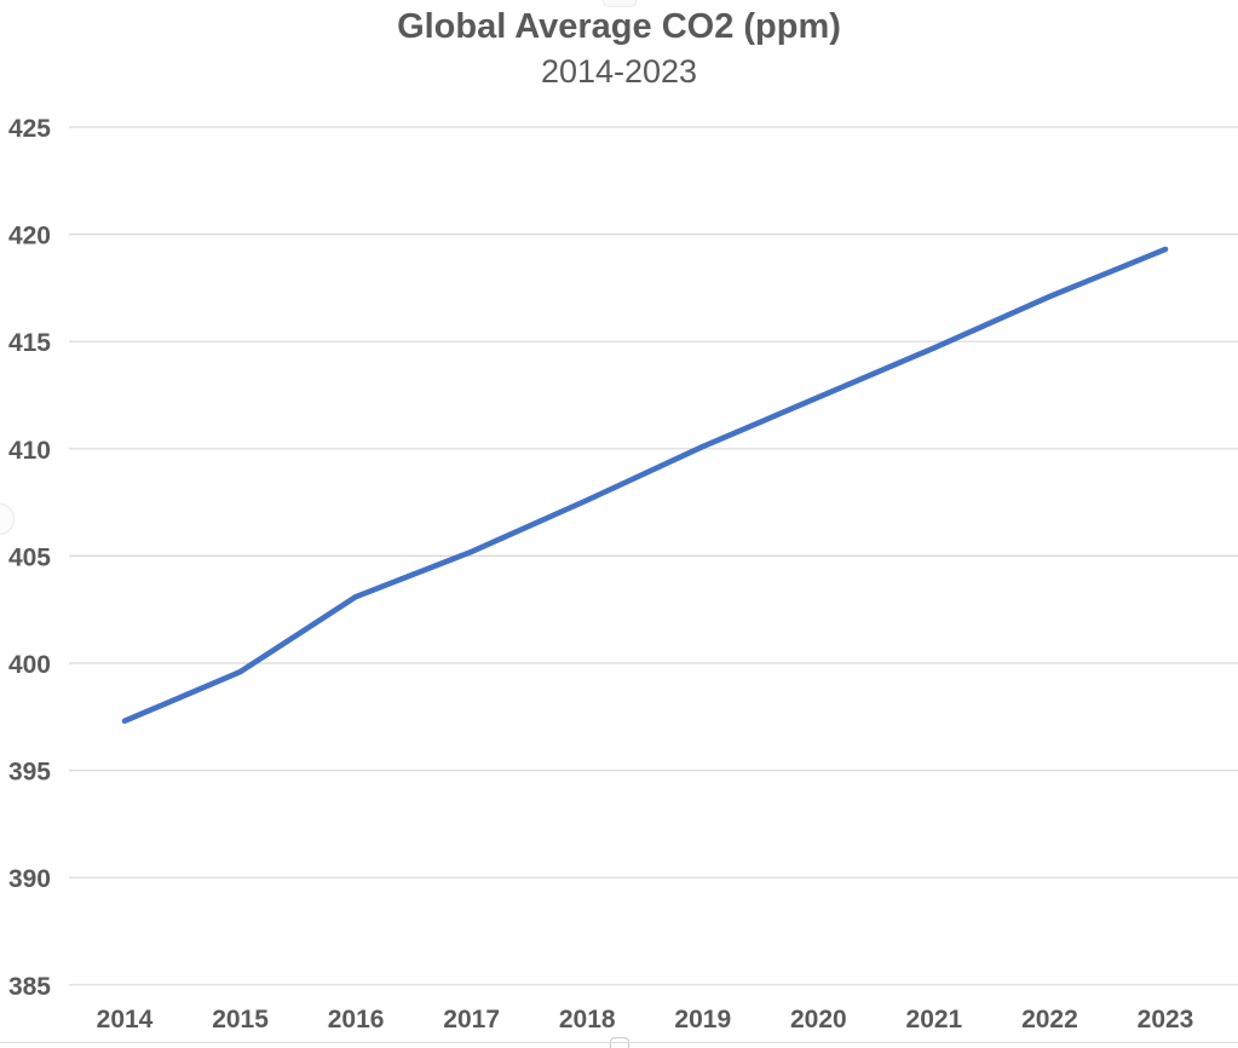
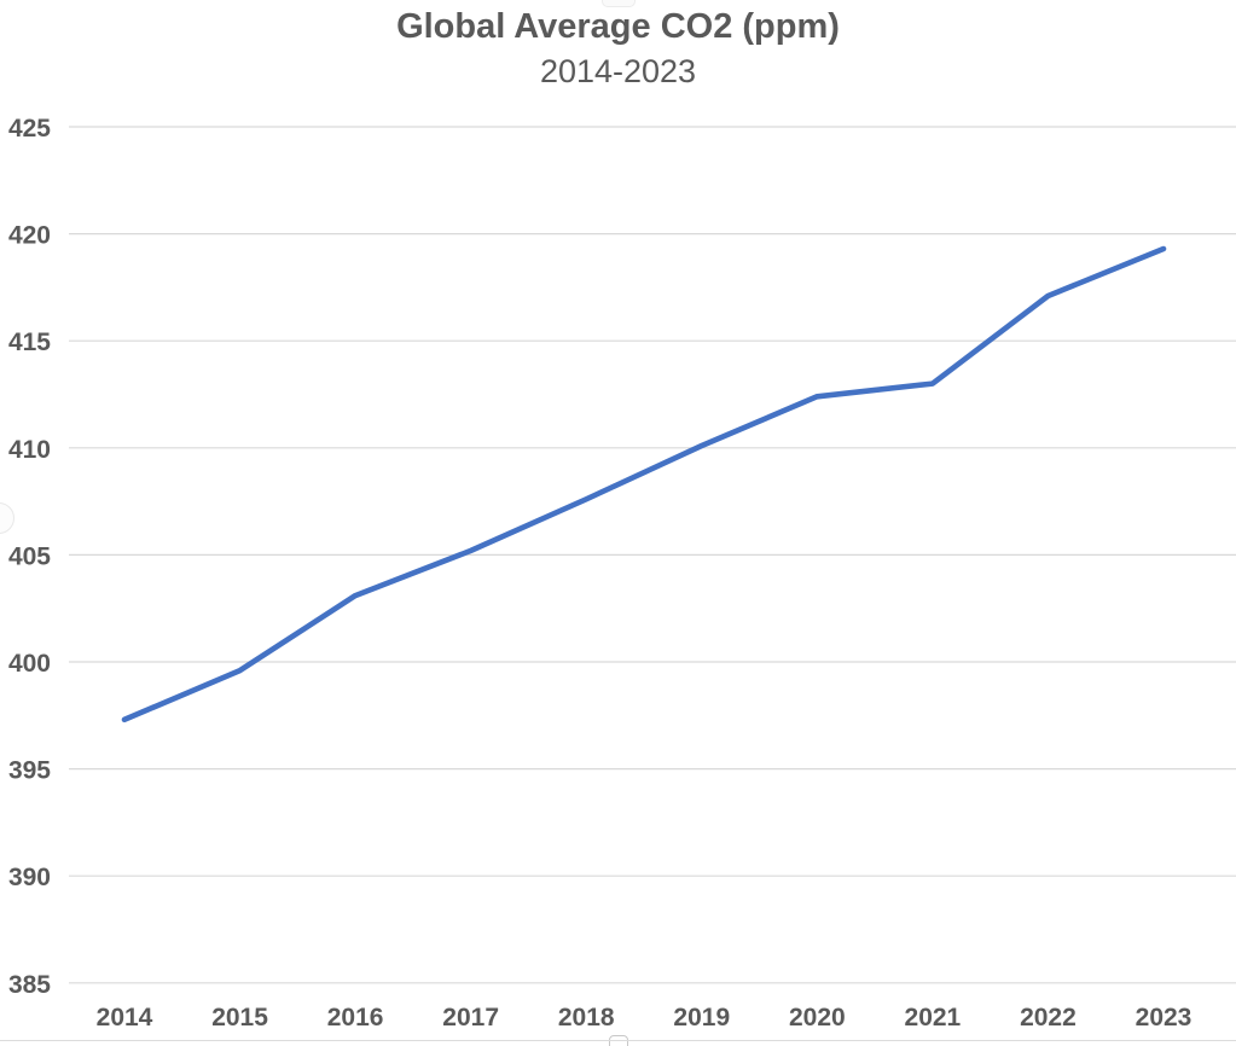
2021: 414.7 -> 413.0
